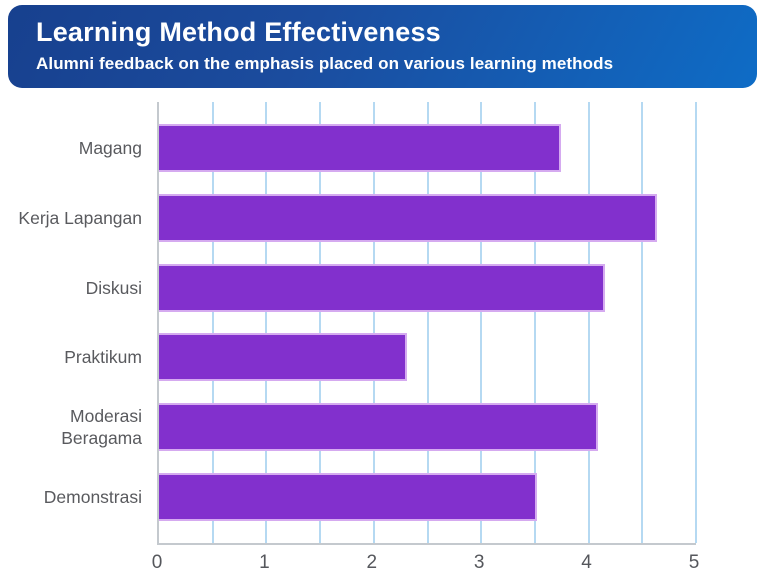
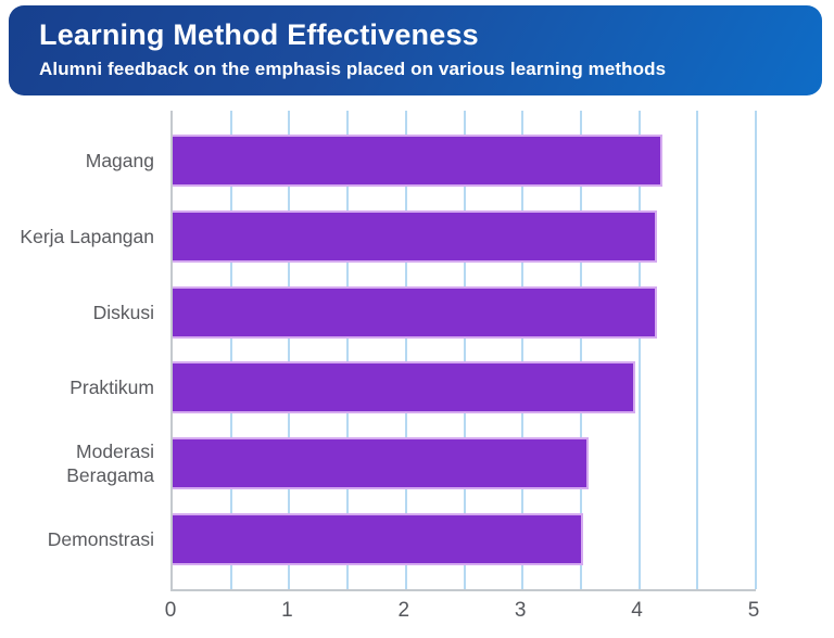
Magang: 3.74 -> 4.20
Kerja Lapangan: 4.64 -> 4.15
Praktikum: 2.31 -> 3.97
Moderasi Beragama: 4.09 -> 3.57
